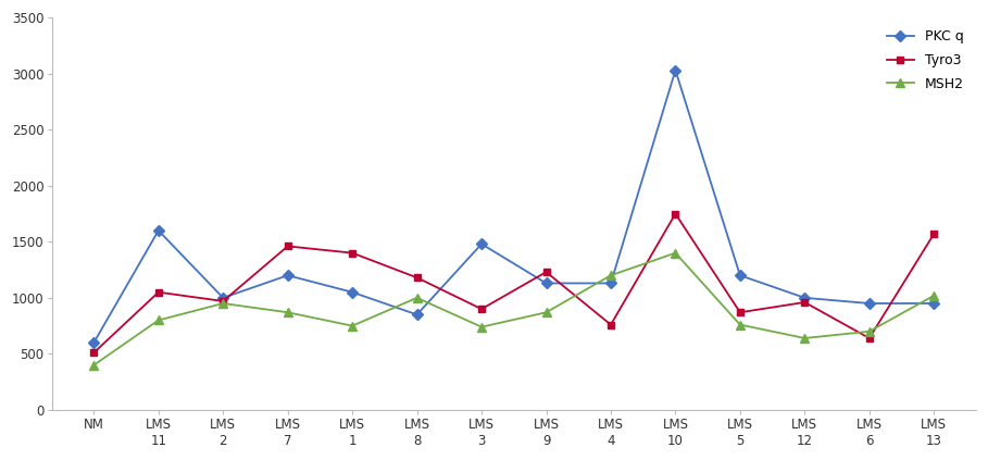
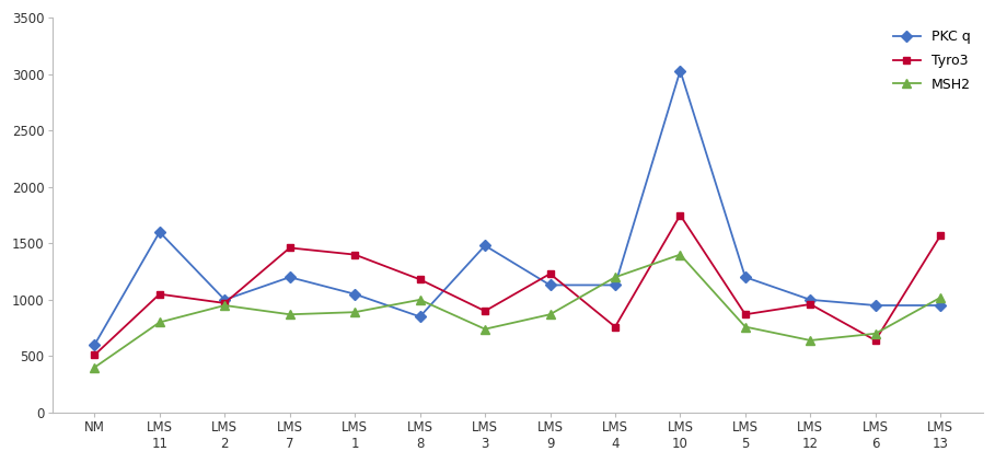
MSH2/LMS 1: 750 -> 890
